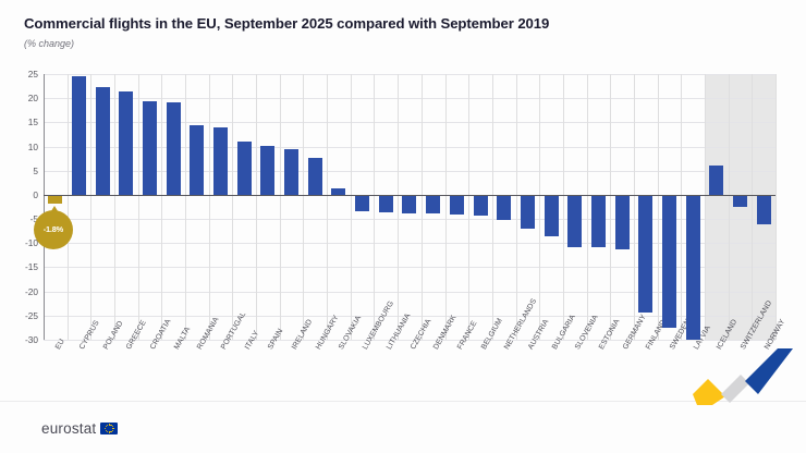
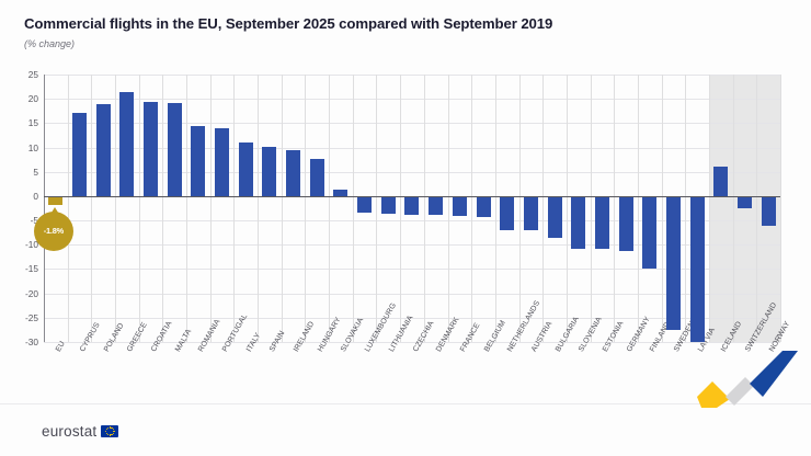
CYPRUS: 24 -> 17
POLAND: 22 -> 19
NETHERLANDS: -5 -> -7
FINLAND: -24 -> -15
